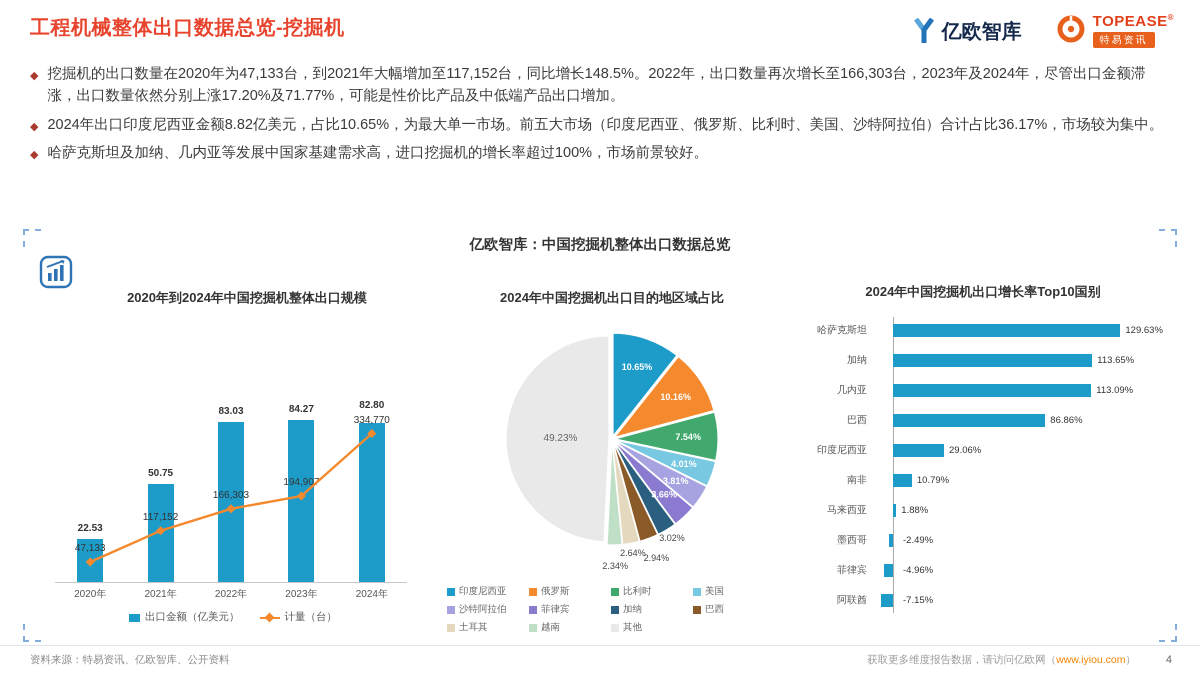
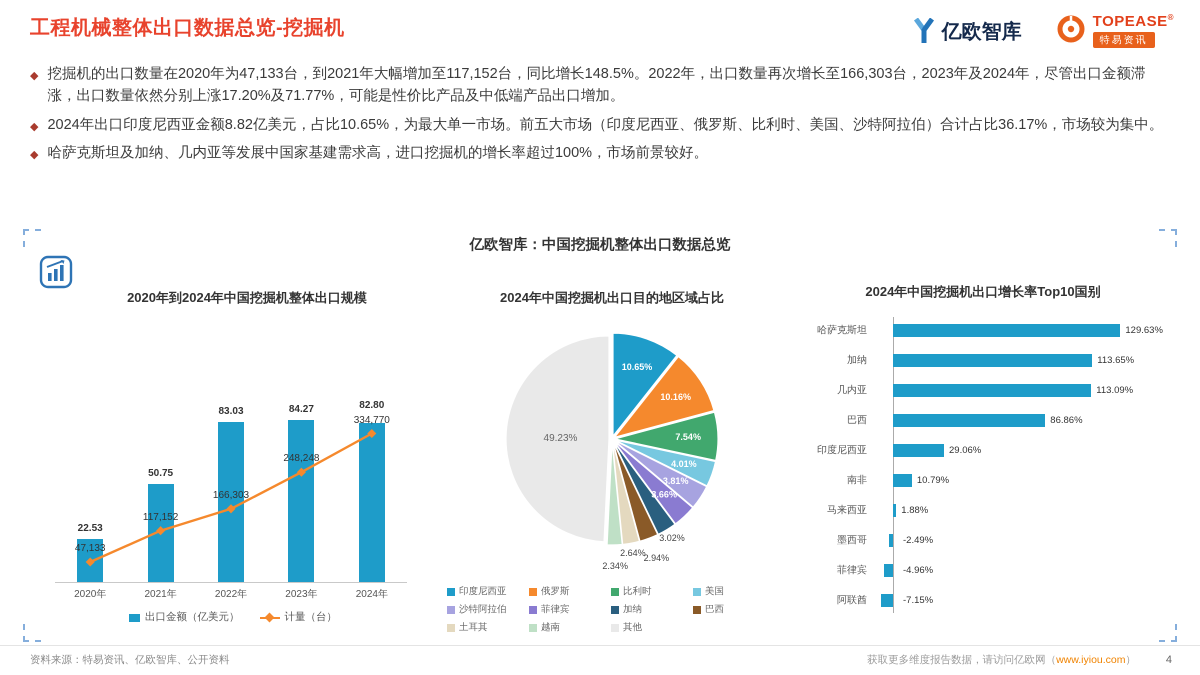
2020年到2024年中国挖掘机整体出口规模/计量（台）/2023年: 194,907 -> 248,248
